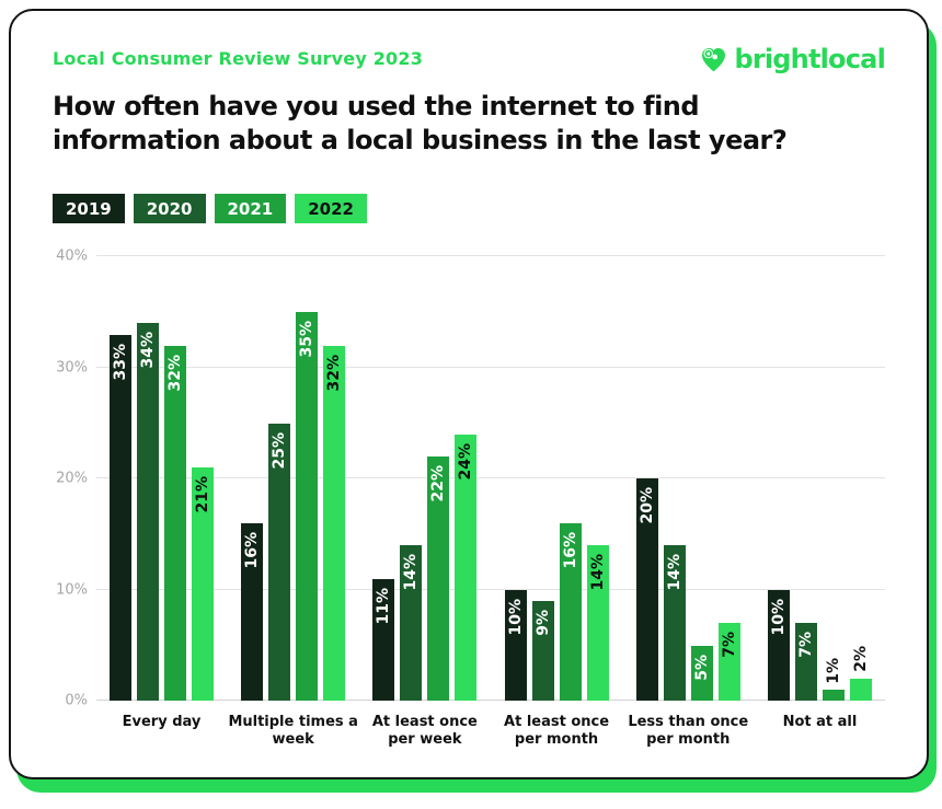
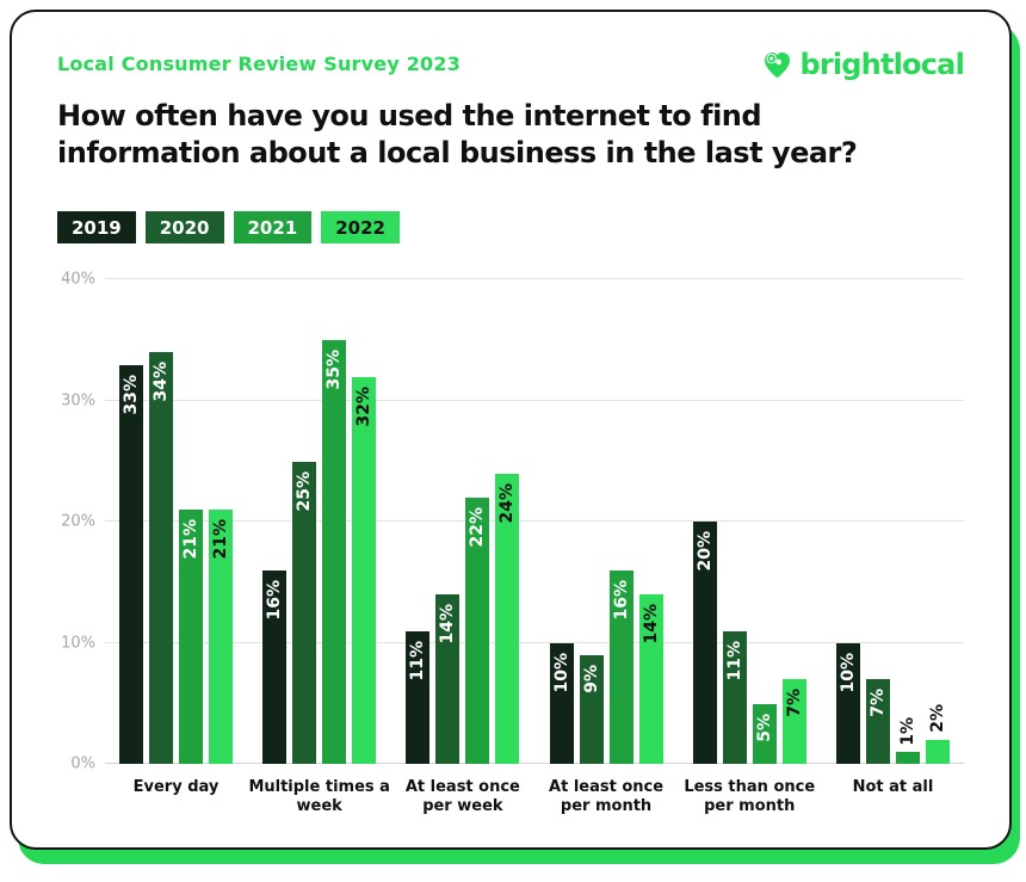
2021/Every day: 32% -> 21%
2020/Less than once per month: 14% -> 11%
